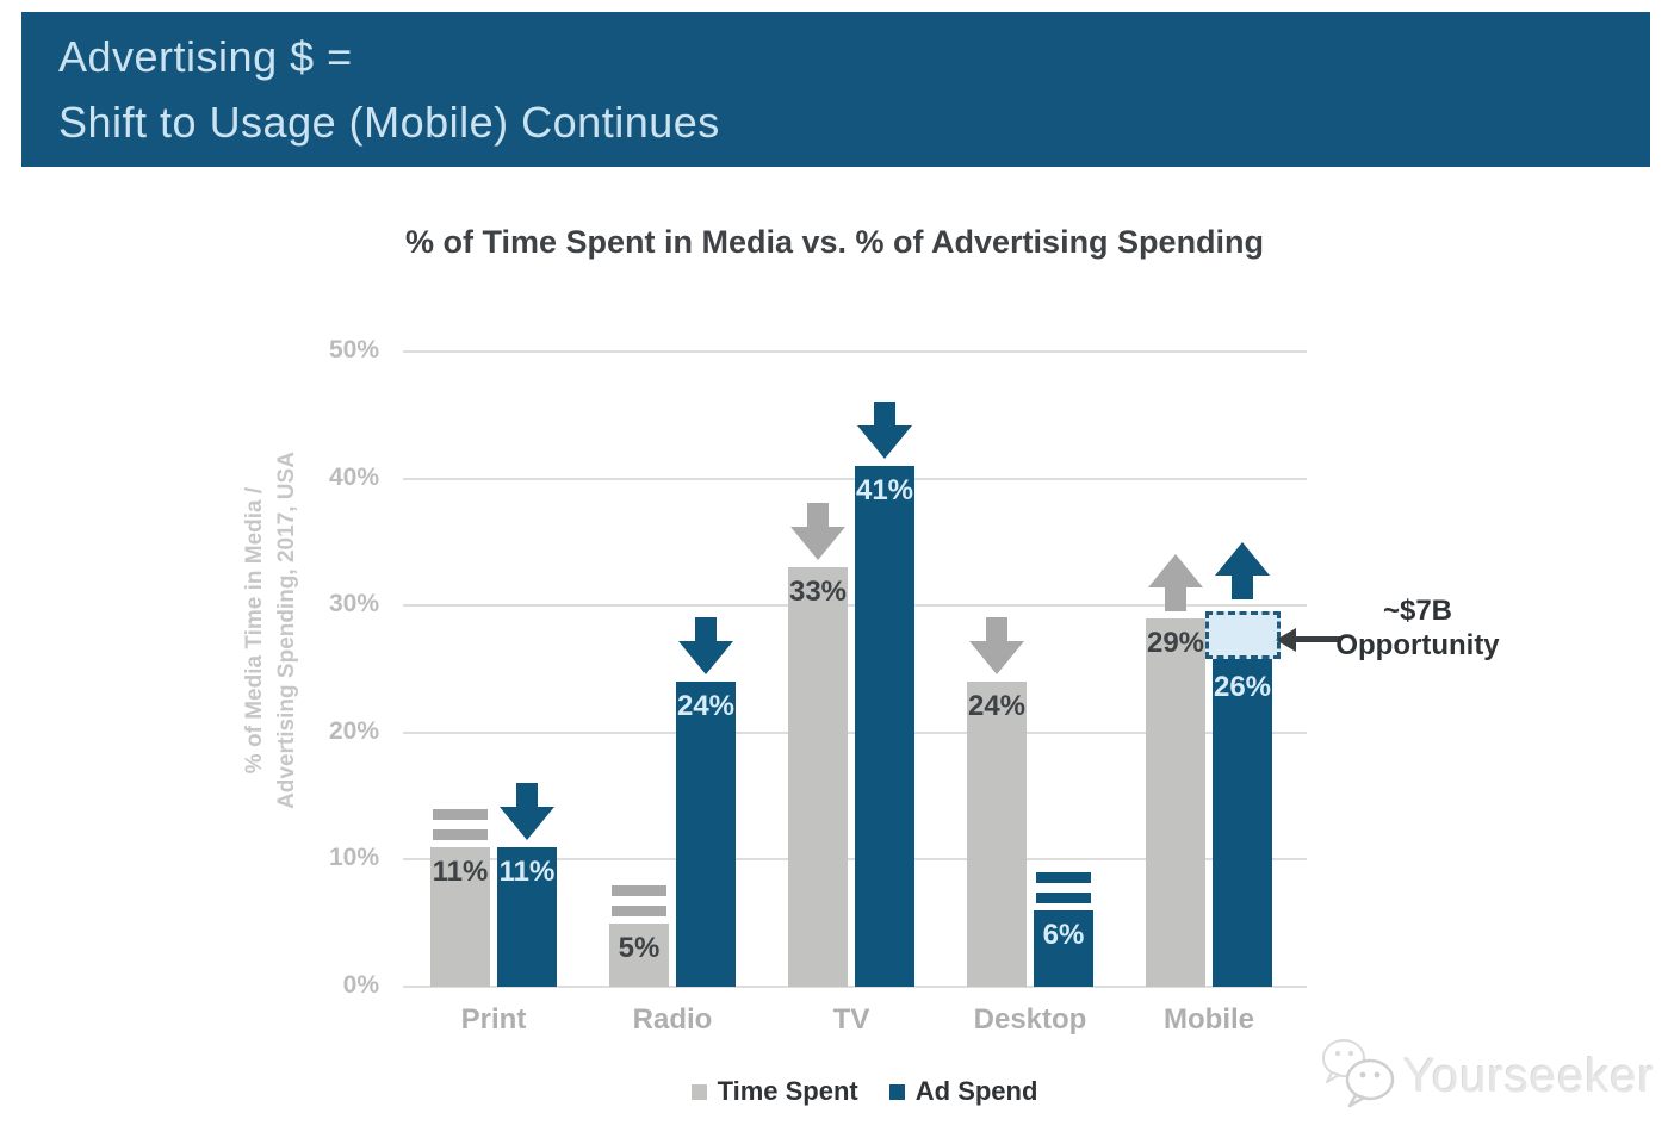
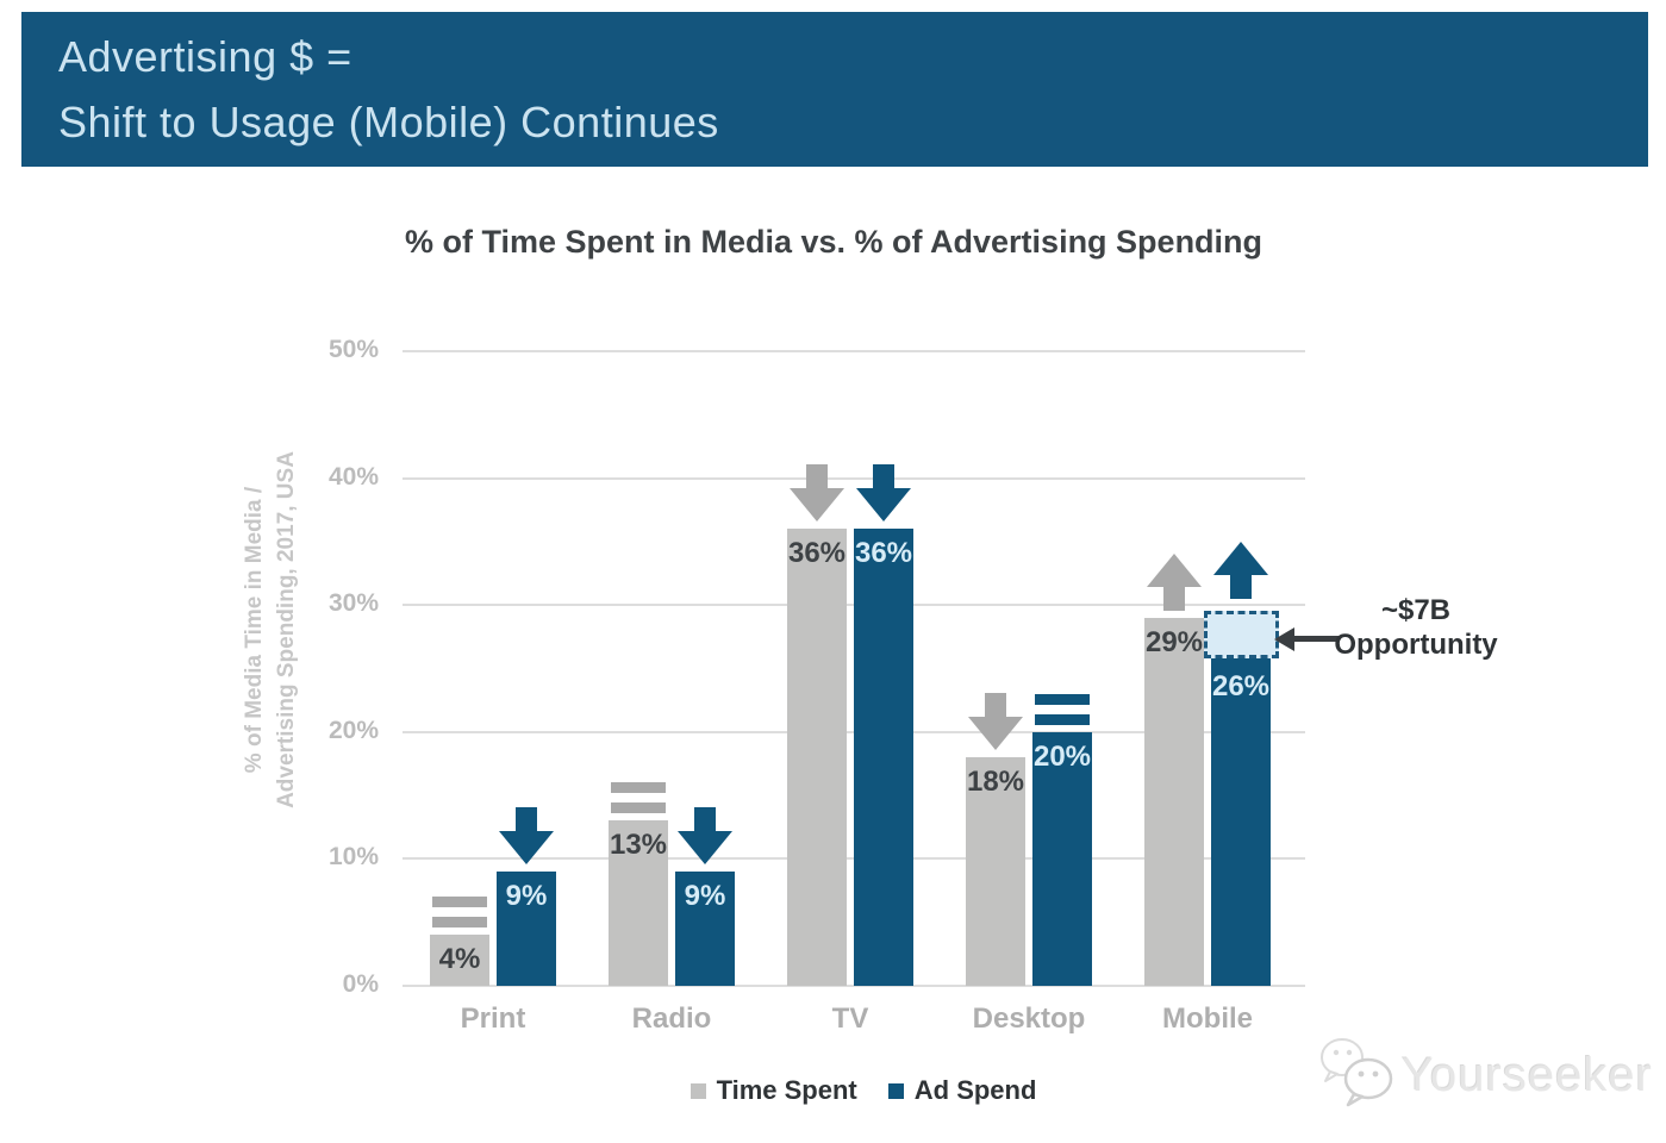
Time Spent/Print: 11% -> 4%
Ad Spend/Print: 11% -> 9%
Time Spent/Radio: 5% -> 13%
Ad Spend/Radio: 24% -> 9%
Time Spent/TV: 33% -> 36%
Ad Spend/TV: 41% -> 36%
Time Spent/Desktop: 24% -> 18%
Ad Spend/Desktop: 6% -> 20%
